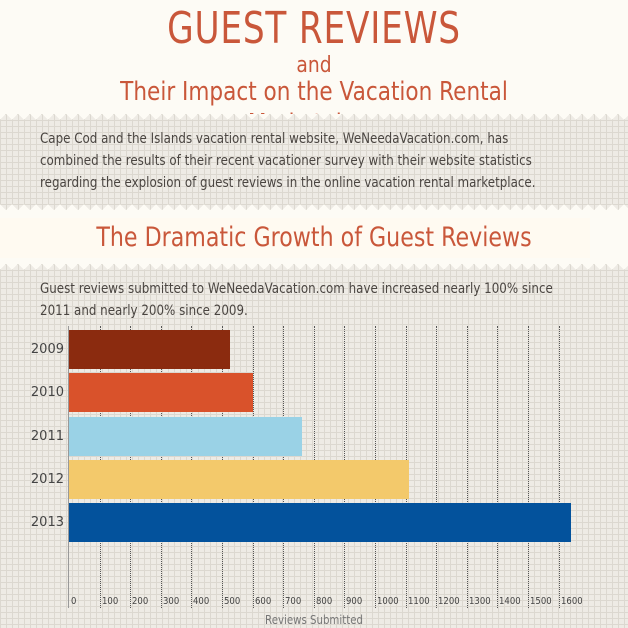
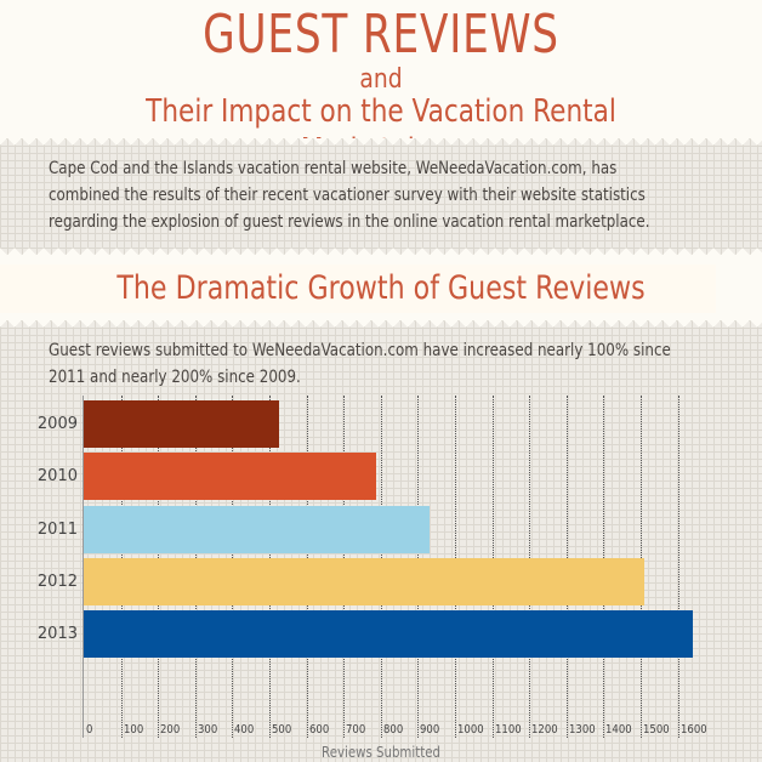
2010: 600 -> 790
2011: 760 -> 930
2012: 1110 -> 1510
